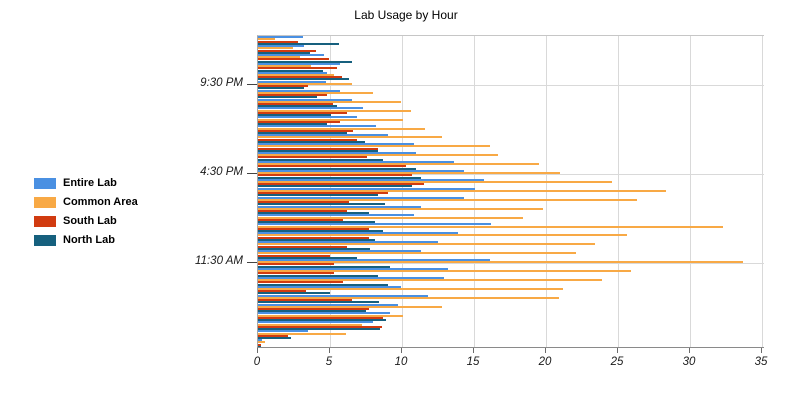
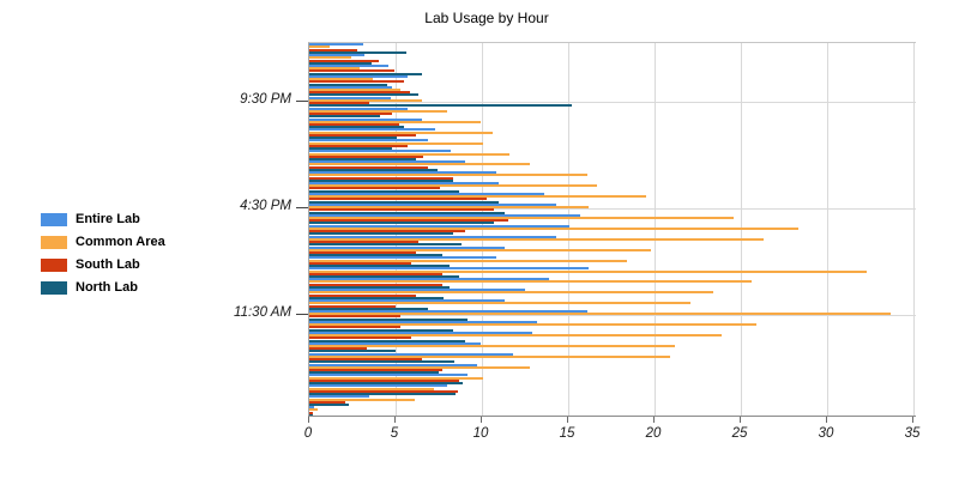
North Lab/9:30 PM: 3.2 -> 15.2
Common Area/4:30 PM: 21.0 -> 16.2
